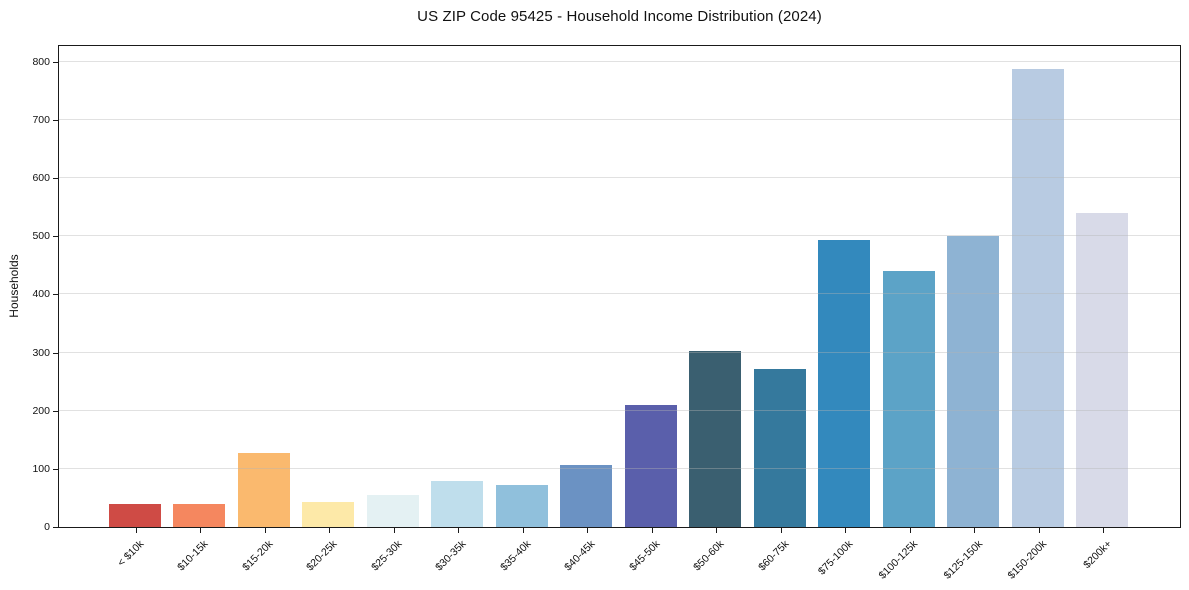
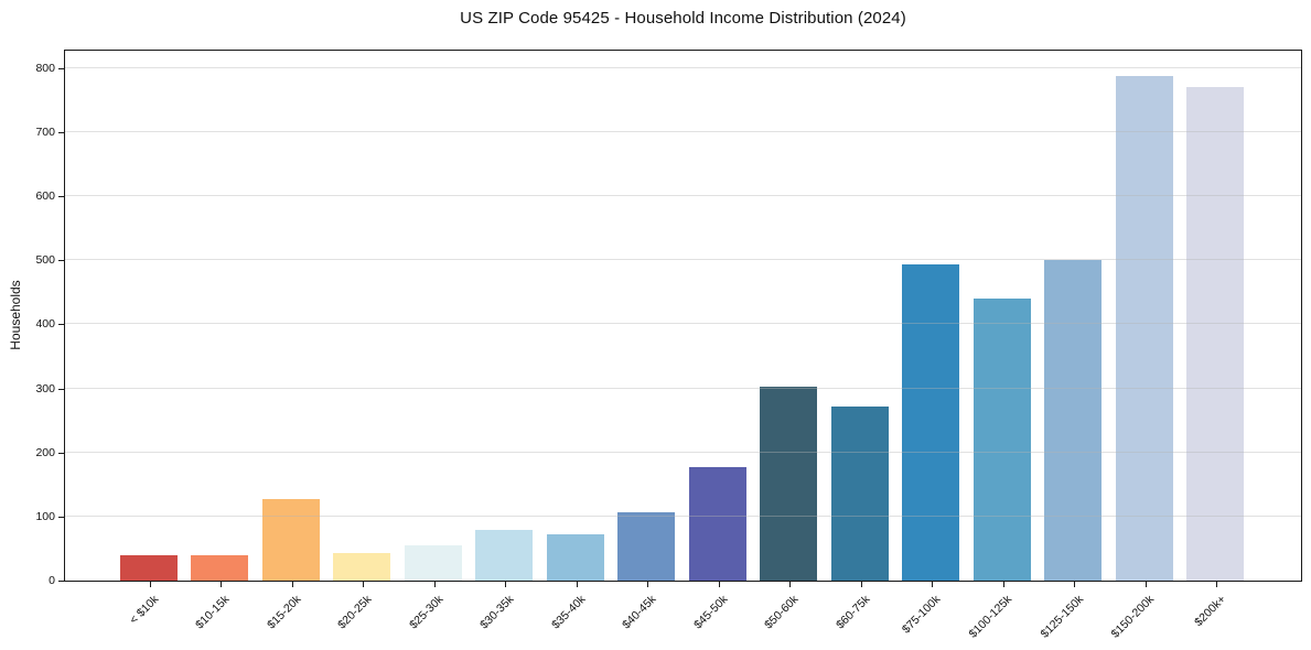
$45-50k: 210 -> 180
$200k+: 540 -> 770
